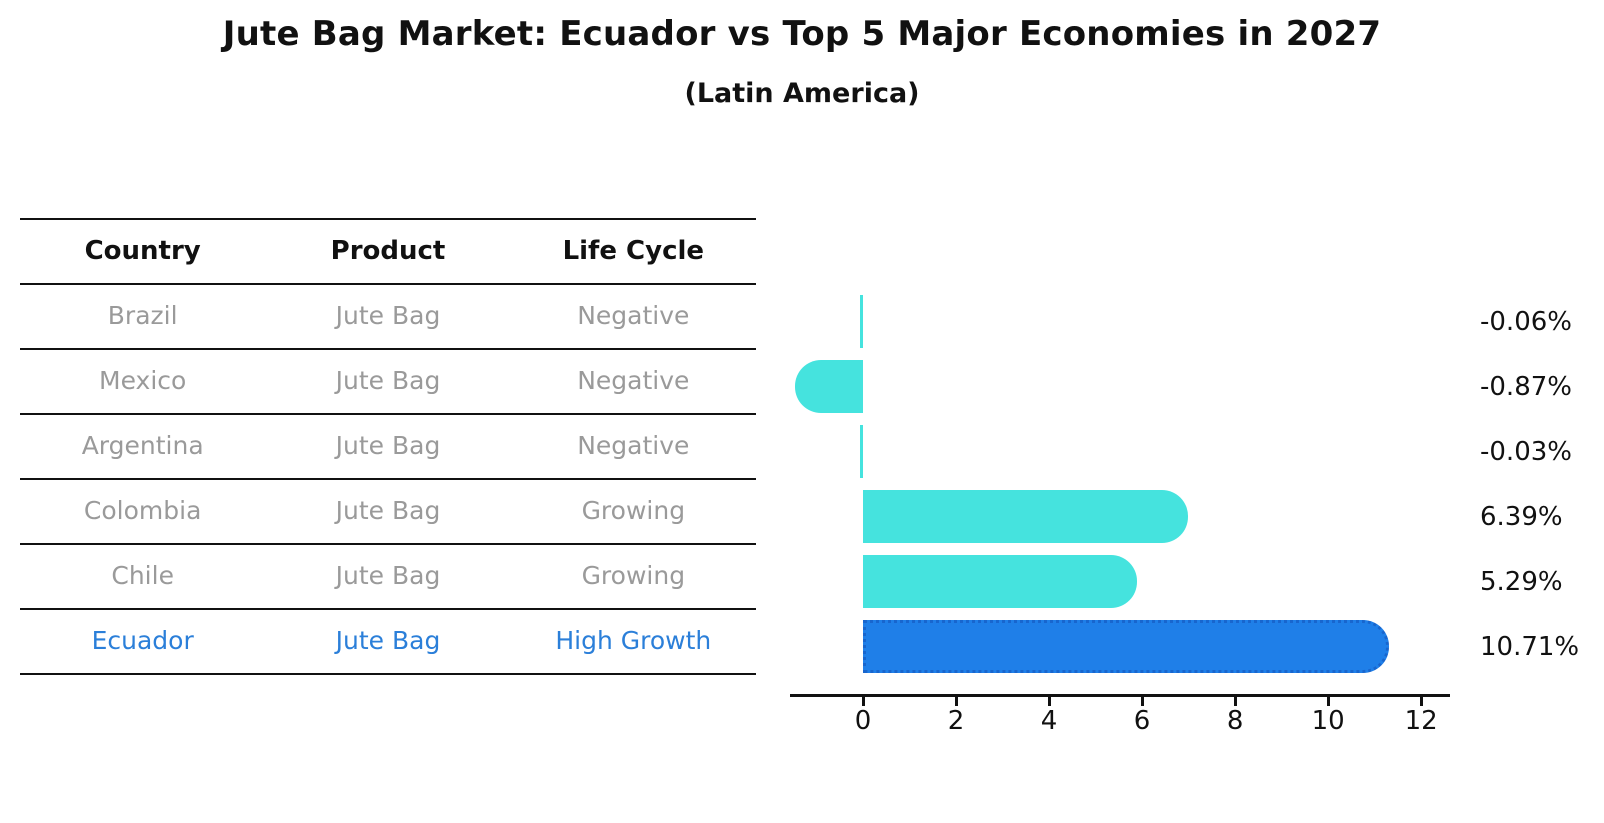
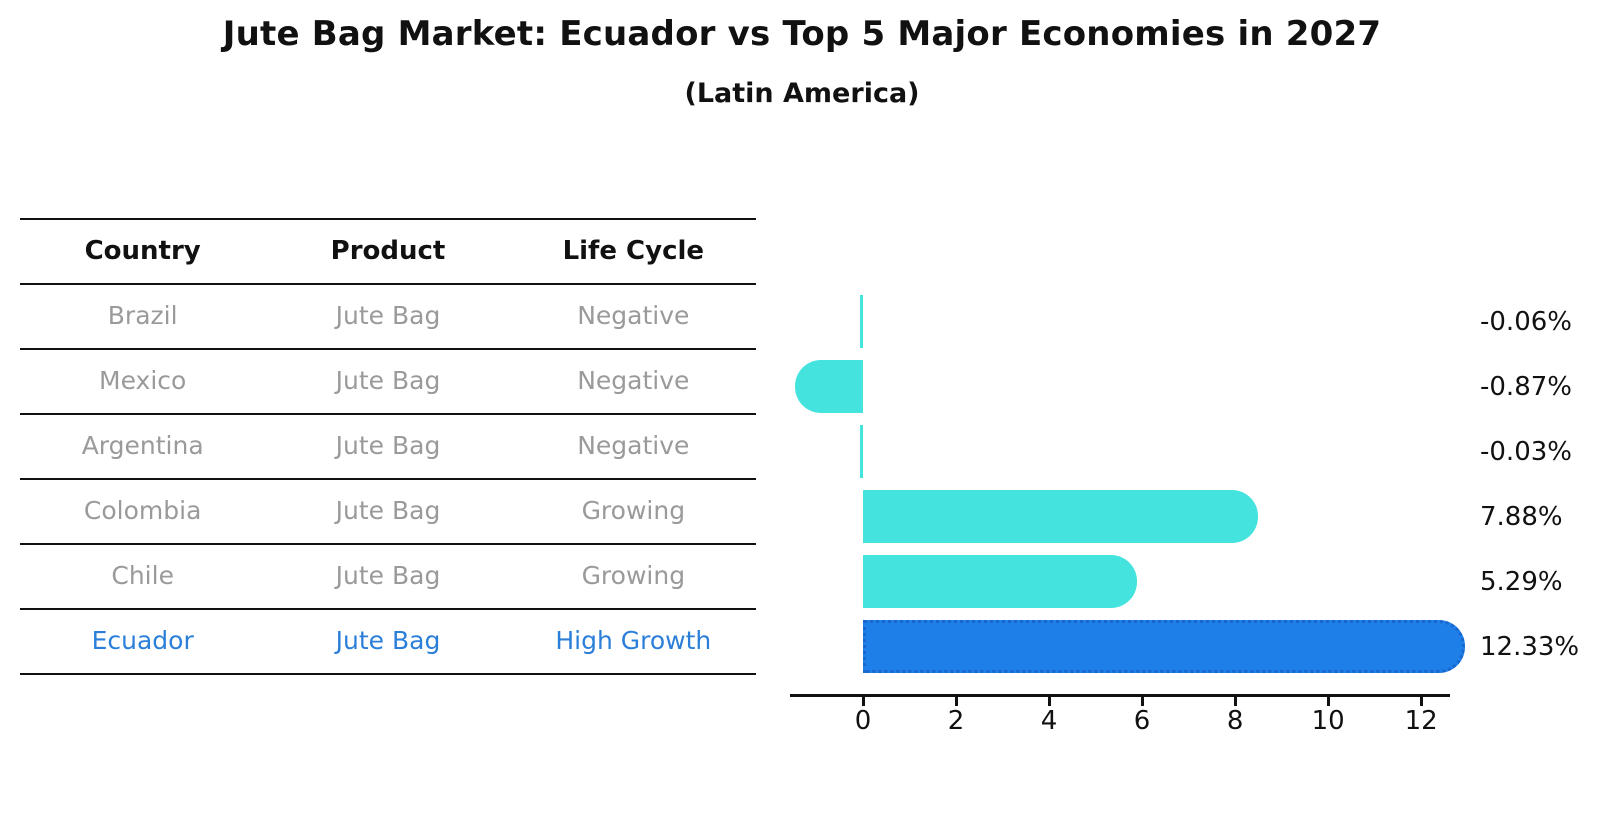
Colombia: 6.39% -> 7.88%
Ecuador: 10.71% -> 12.33%
